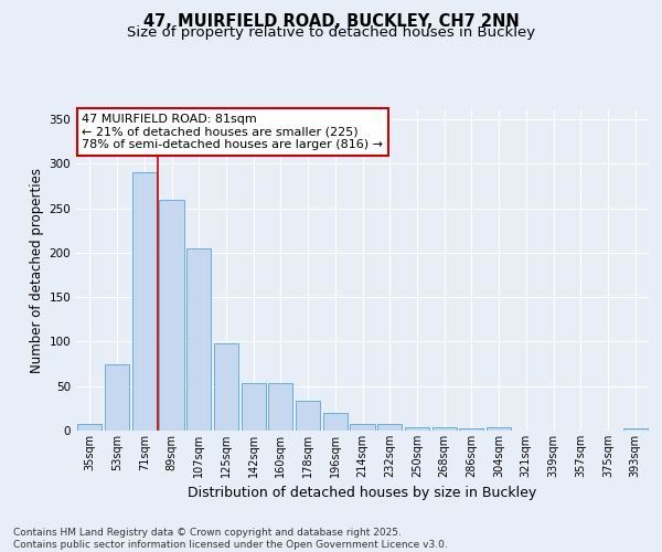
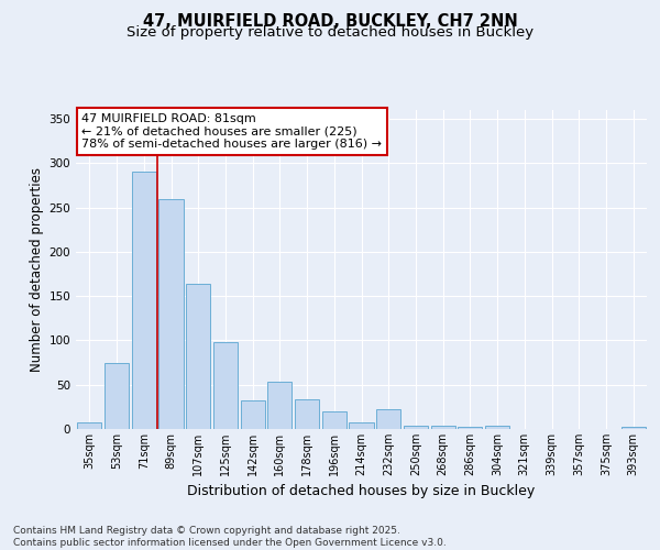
107sqm: 205 -> 164
142sqm: 53 -> 32
232sqm: 7 -> 22
